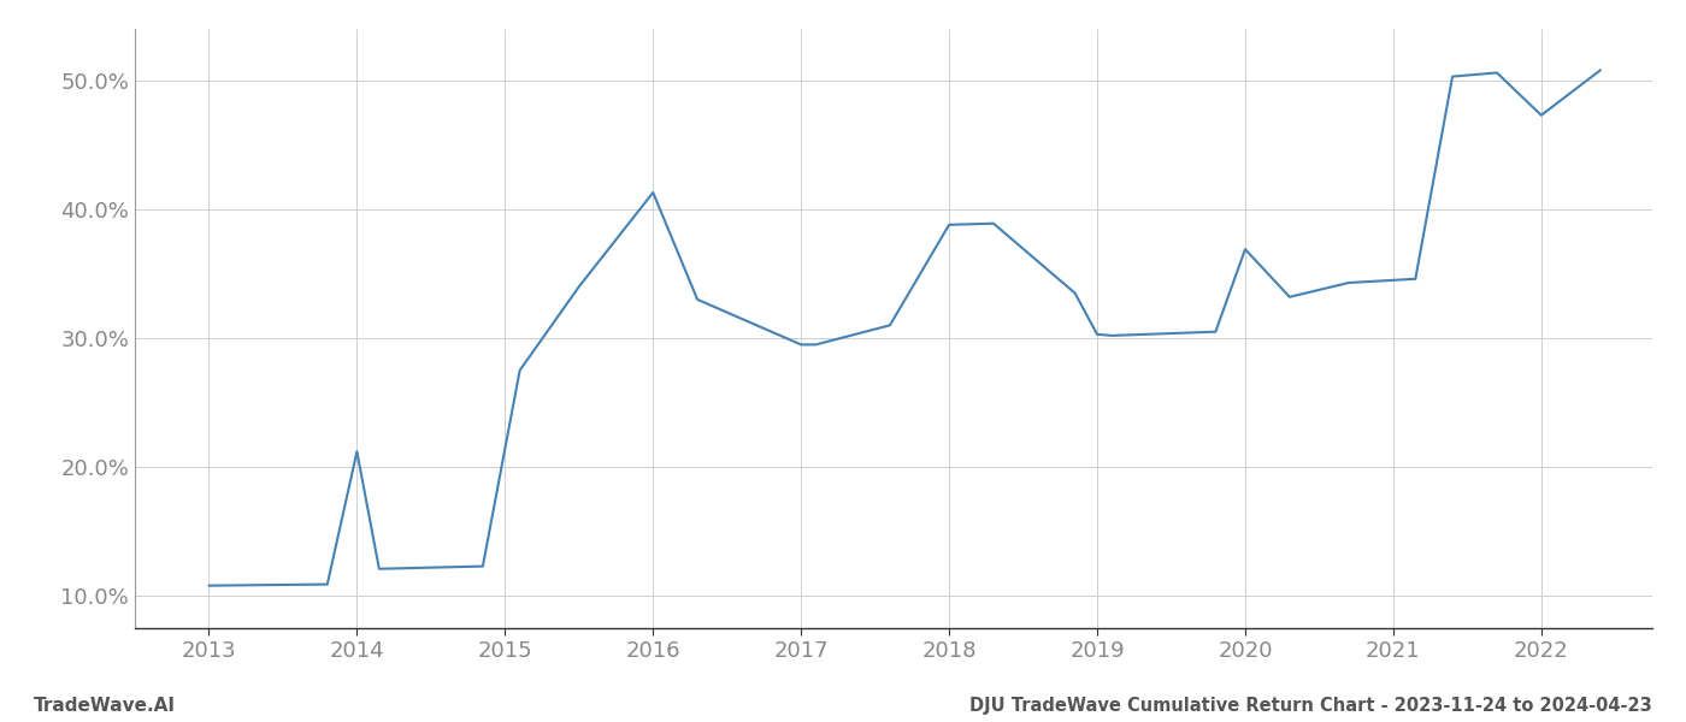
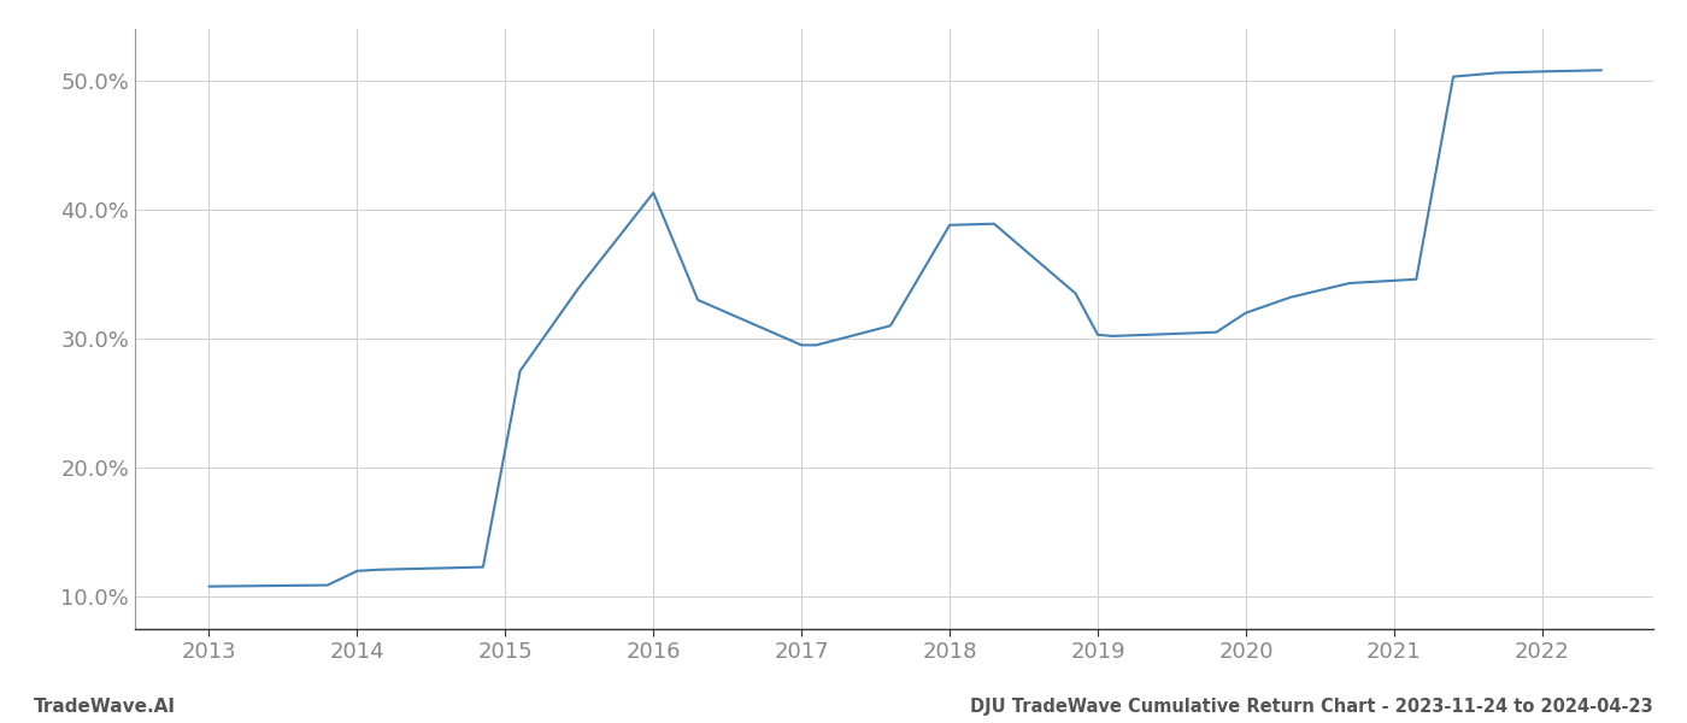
2014: 21.2% -> 12.0%
2020: 36.9% -> 32.0%
2022: 47.3% -> 50.7%
